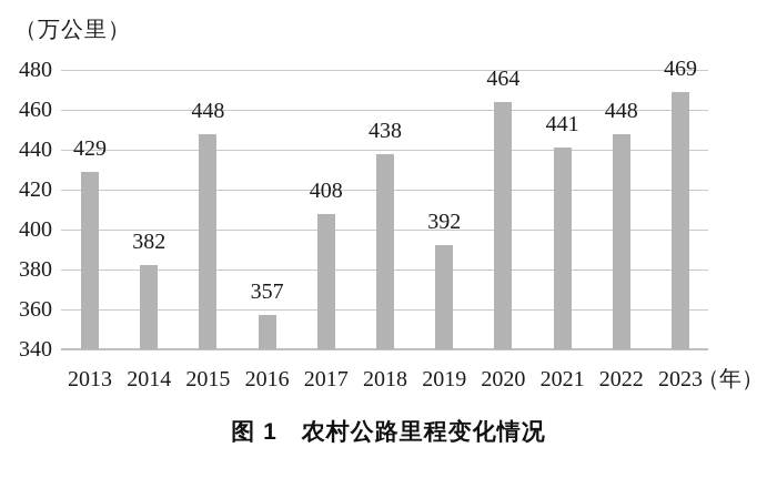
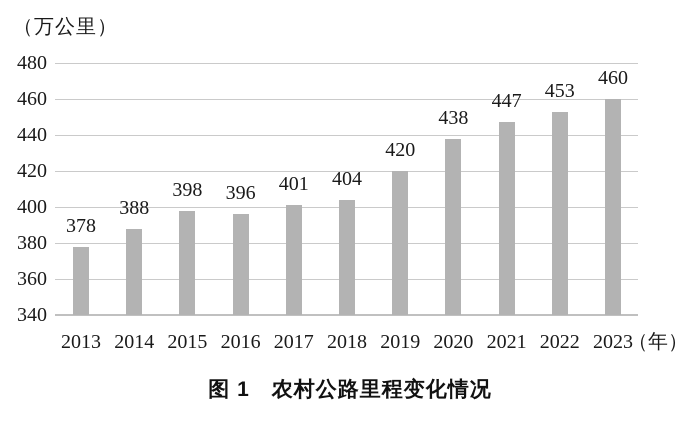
2013: 429 -> 378
2014: 382 -> 388
2015: 448 -> 398
2016: 357 -> 396
2017: 408 -> 401
2018: 438 -> 404
2019: 392 -> 420
2020: 464 -> 438
2021: 441 -> 447
2022: 448 -> 453
2023: 469 -> 460
